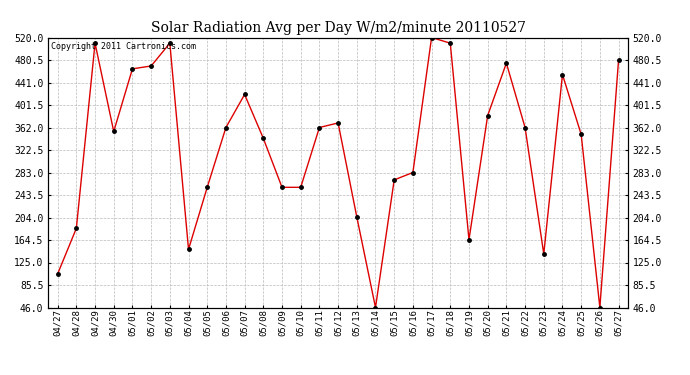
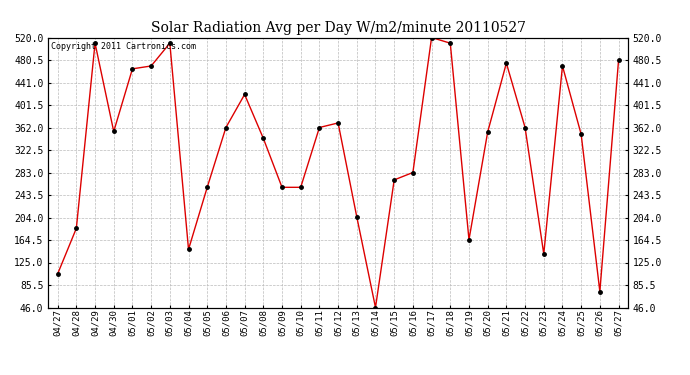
05/20: 383 -> 354
05/24: 455 -> 470
05/26: 46 -> 74
